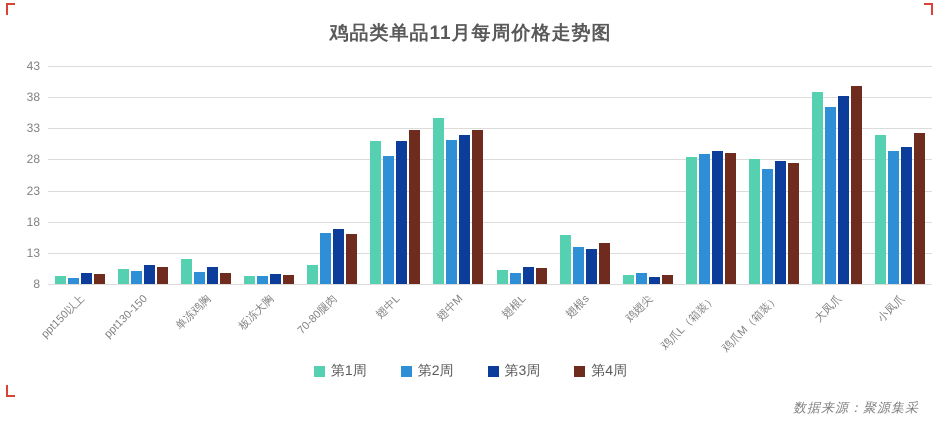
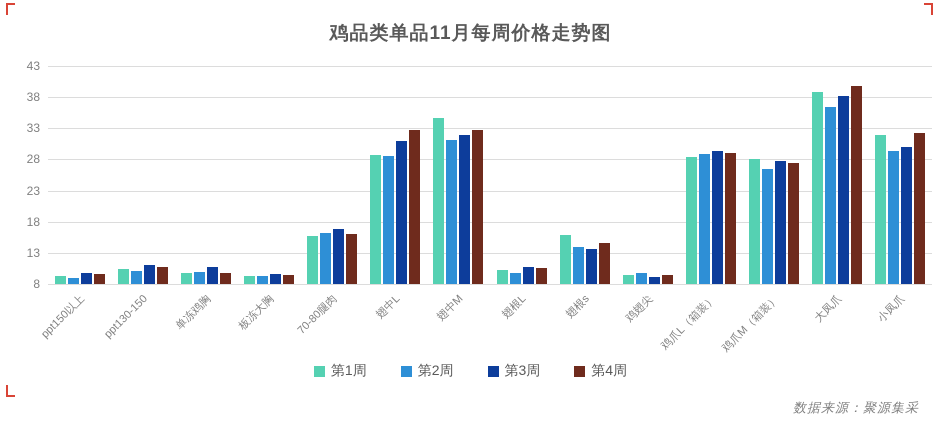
第1周/单冻鸡胸: 12 -> 10
第1周/70-80腿肉: 11 -> 16
第1周/翅中L: 31 -> 29
